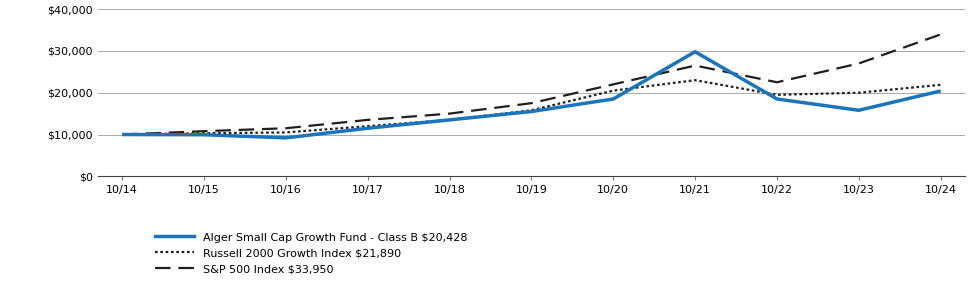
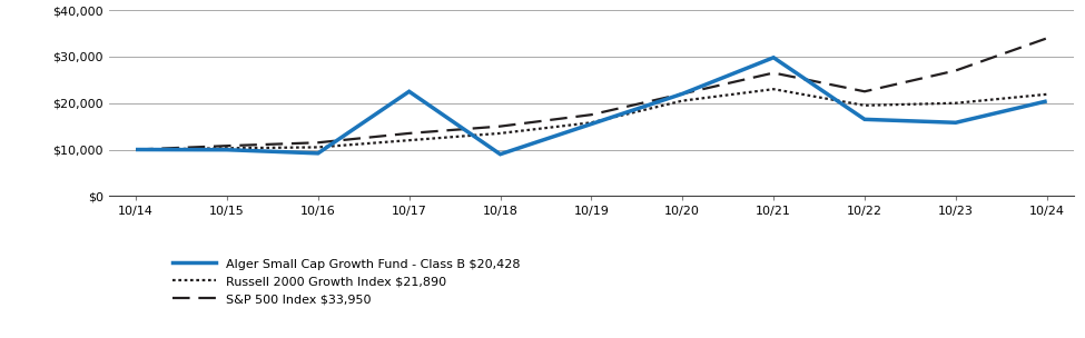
Alger Small Cap Growth Fund - Class B $20,428/10/17: $11,500 -> $22,500
Alger Small Cap Growth Fund - Class B $20,428/10/18: $13,500 -> $9,000
Alger Small Cap Growth Fund - Class B $20,428/10/20: $18,500 -> $22,000
Alger Small Cap Growth Fund - Class B $20,428/10/22: $18,500 -> $16,500
